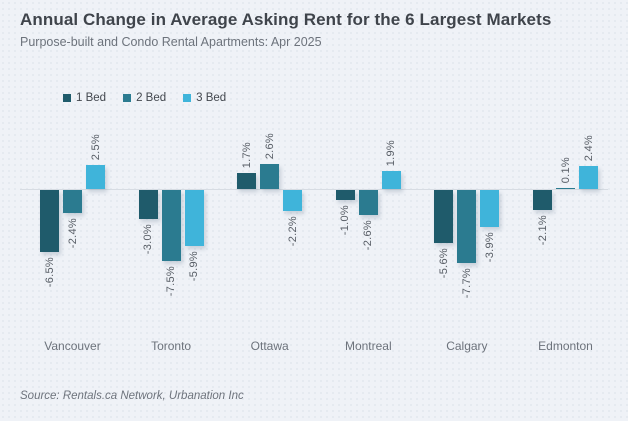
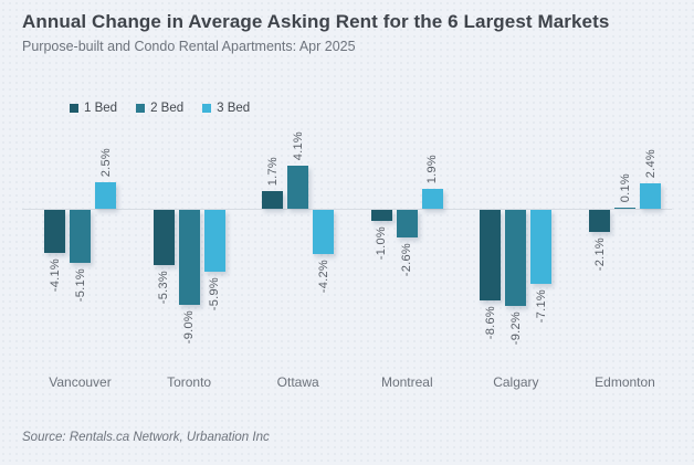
1 Bed/Vancouver: -6.5% -> -4.1%
2 Bed/Vancouver: -2.4% -> -5.1%
1 Bed/Toronto: -3.0% -> -5.3%
2 Bed/Toronto: -7.5% -> -9.0%
2 Bed/Ottawa: 2.6% -> 4.1%
3 Bed/Ottawa: -2.2% -> -4.2%
1 Bed/Calgary: -5.6% -> -8.6%
2 Bed/Calgary: -7.7% -> -9.2%
3 Bed/Calgary: -3.9% -> -7.1%
